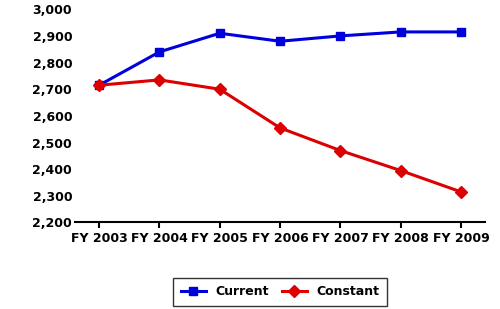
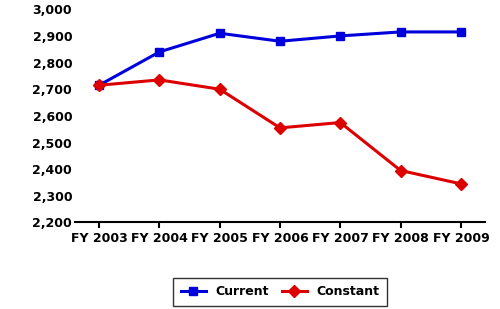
Constant/FY 2007: 2,470 -> 2,575
Constant/FY 2009: 2,315 -> 2,345
